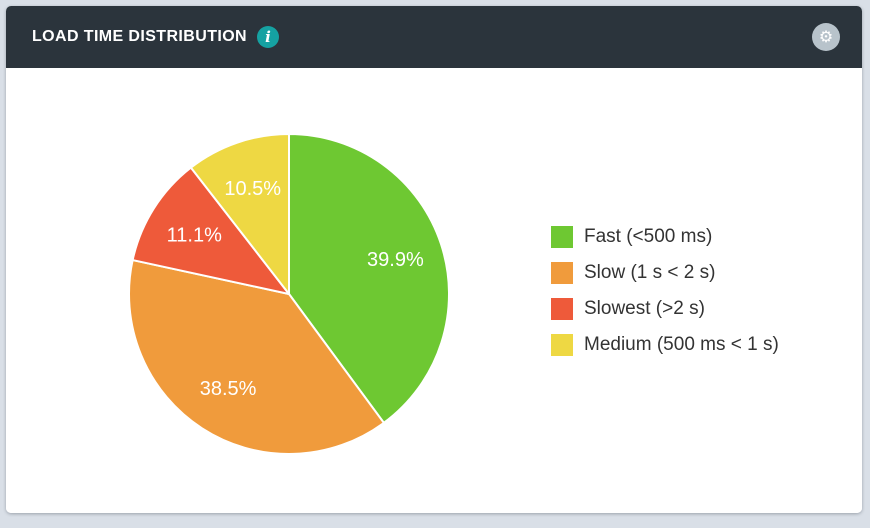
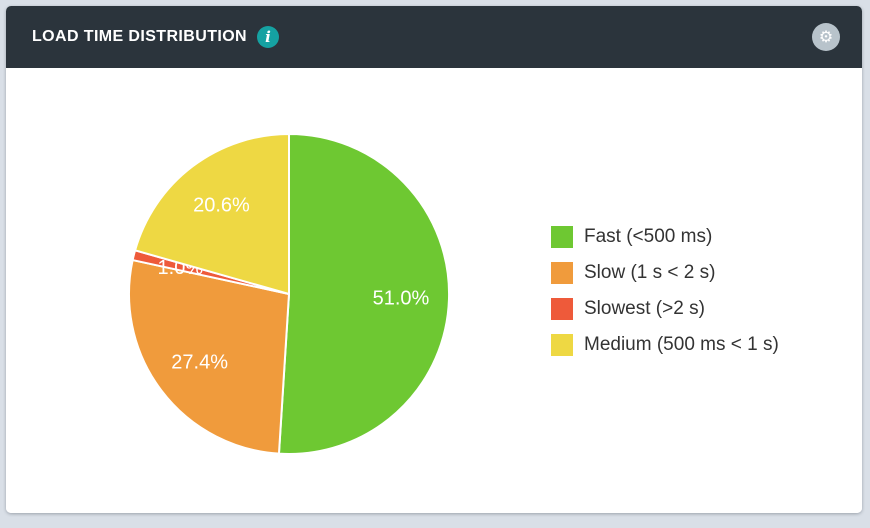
Fast (<500 ms): 39.9% -> 51.0%
Slow (1 s < 2 s): 38.5% -> 27.4%
Slowest (>2 s): 11.1% -> 1.0%
Medium (500 ms < 1 s): 10.5% -> 20.6%
